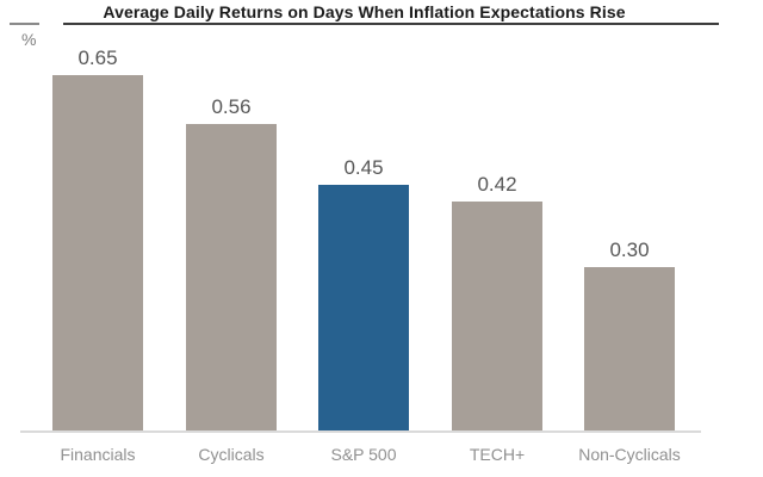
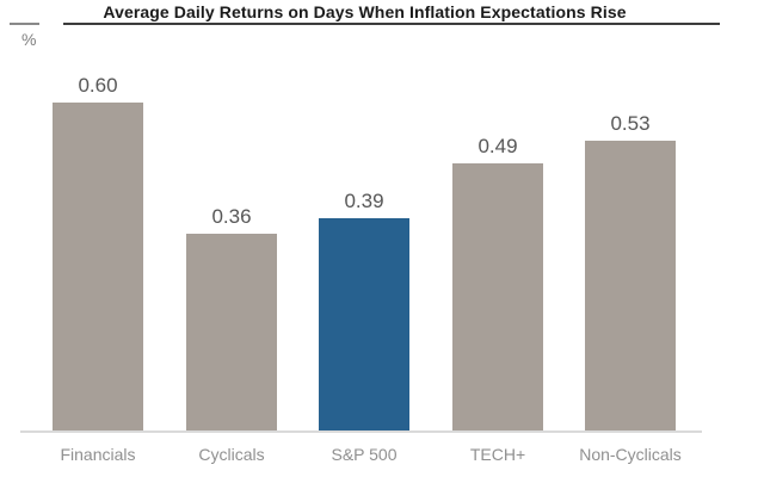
Financials: 0.65 -> 0.60
Cyclicals: 0.56 -> 0.36
S&P 500: 0.45 -> 0.39
TECH+: 0.42 -> 0.49
Non-Cyclicals: 0.30 -> 0.53
